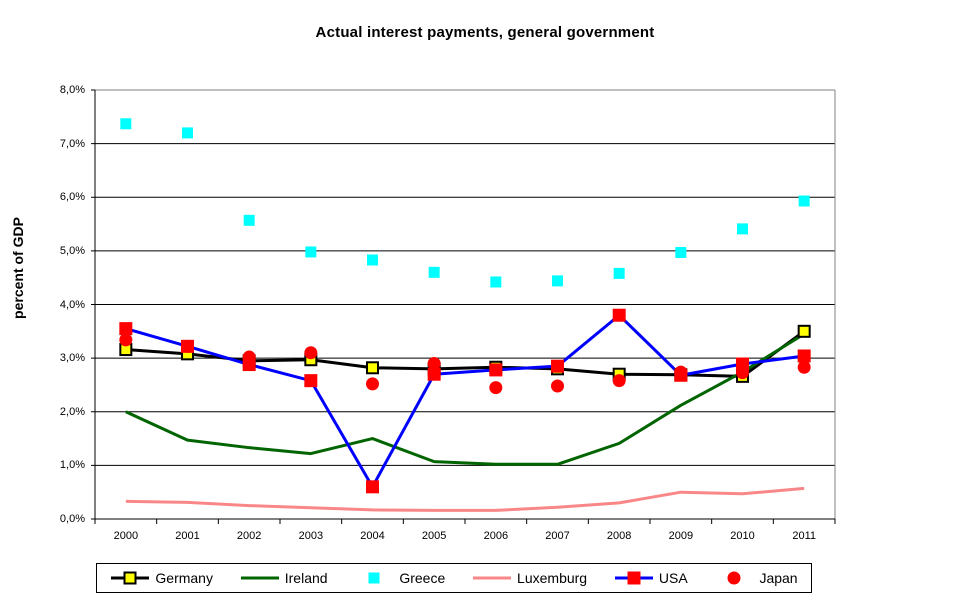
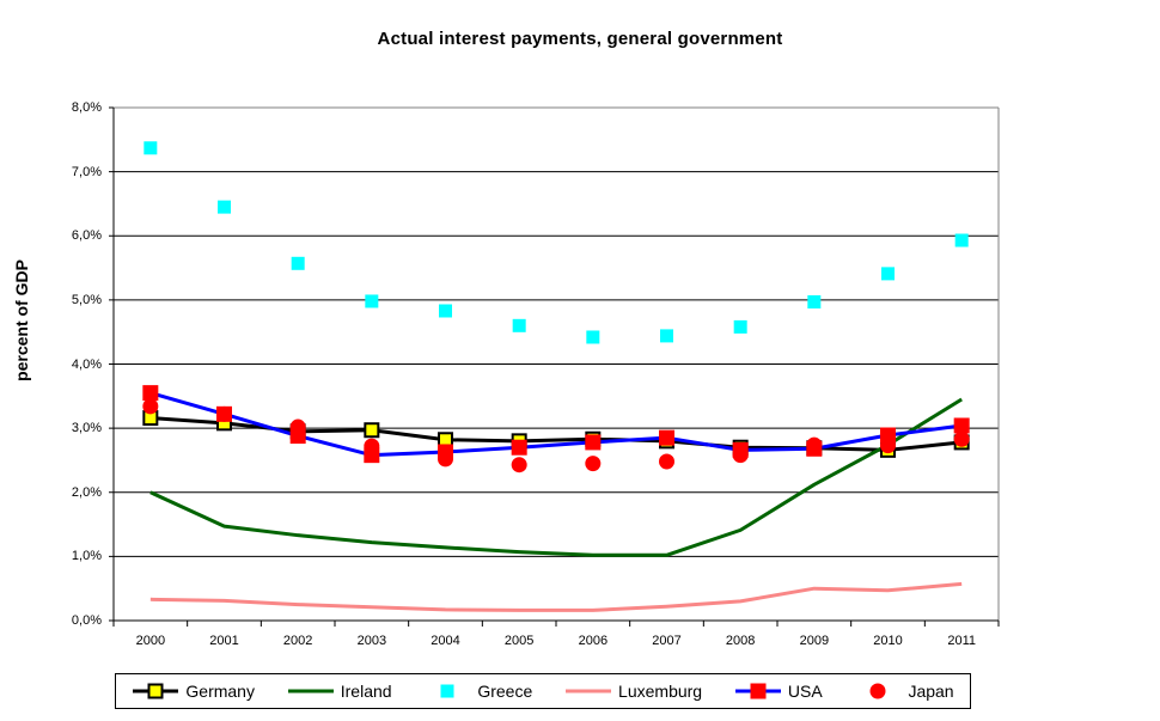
Greece/2001: 7,2% -> 6,5%
Japan/2003: 3,1% -> 2,7%
Ireland/2004: 1,5% -> 1,1%
USA/2004: 0,6% -> 2,6%
Japan/2005: 2,9% -> 2,4%
USA/2008: 3,8% -> 2,7%
Germany/2011: 3,5% -> 2,8%
